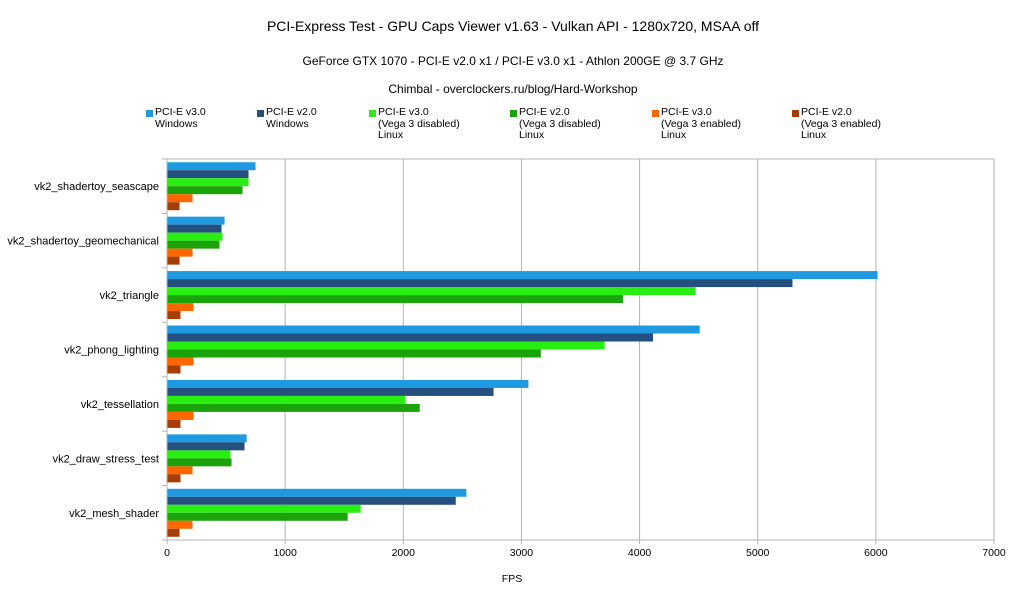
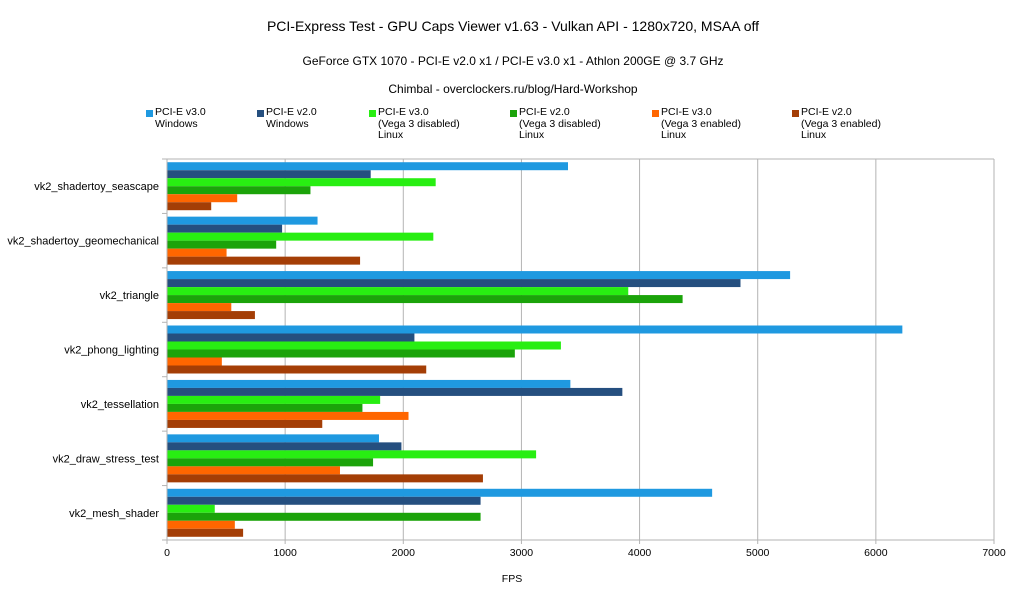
PCI-E v3.0 Windows/vk2_shadertoy_seascape: 740 -> 3390
PCI-E v2.0 Windows/vk2_shadertoy_seascape: 690 -> 1720
PCI-E v3.0 (Vega 3 disabled) Linux/vk2_shadertoy_seascape: 690 -> 2270
PCI-E v2.0 (Vega 3 disabled) Linux/vk2_shadertoy_seascape: 640 -> 1210
PCI-E v3.0 (Vega 3 enabled) Linux/vk2_shadertoy_seascape: 210 -> 590
PCI-E v2.0 (Vega 3 enabled) Linux/vk2_shadertoy_seascape: 100 -> 370
PCI-E v3.0 Windows/vk2_shadertoy_geomechanical: 480 -> 1270
PCI-E v2.0 Windows/vk2_shadertoy_geomechanical: 460 -> 970
PCI-E v3.0 (Vega 3 disabled) Linux/vk2_shadertoy_geomechanical: 470 -> 2250
PCI-E v2.0 (Vega 3 disabled) Linux/vk2_shadertoy_geomechanical: 440 -> 920
PCI-E v3.0 (Vega 3 enabled) Linux/vk2_shadertoy_geomechanical: 210 -> 500
PCI-E v2.0 (Vega 3 enabled) Linux/vk2_shadertoy_geomechanical: 100 -> 1630
PCI-E v3.0 Windows/vk2_triangle: 6010 -> 5270
PCI-E v2.0 Windows/vk2_triangle: 5290 -> 4850
PCI-E v3.0 (Vega 3 disabled) Linux/vk2_triangle: 4470 -> 3900
PCI-E v2.0 (Vega 3 disabled) Linux/vk2_triangle: 3860 -> 4360
PCI-E v3.0 (Vega 3 enabled) Linux/vk2_triangle: 220 -> 540
PCI-E v2.0 (Vega 3 enabled) Linux/vk2_triangle: 110 -> 740
PCI-E v3.0 Windows/vk2_phong_lighting: 4500 -> 6220
PCI-E v2.0 Windows/vk2_phong_lighting: 4110 -> 2090
PCI-E v3.0 (Vega 3 disabled) Linux/vk2_phong_lighting: 3700 -> 3330
PCI-E v2.0 (Vega 3 disabled) Linux/vk2_phong_lighting: 3160 -> 2940
PCI-E v3.0 (Vega 3 enabled) Linux/vk2_phong_lighting: 220 -> 460
PCI-E v2.0 (Vega 3 enabled) Linux/vk2_phong_lighting: 110 -> 2190
PCI-E v3.0 Windows/vk2_tessellation: 3060 -> 3410
PCI-E v2.0 Windows/vk2_tessellation: 2760 -> 3850
PCI-E v3.0 (Vega 3 disabled) Linux/vk2_tessellation: 2020 -> 1800
PCI-E v2.0 (Vega 3 disabled) Linux/vk2_tessellation: 2140 -> 1650
PCI-E v3.0 (Vega 3 enabled) Linux/vk2_tessellation: 220 -> 2040
PCI-E v2.0 (Vega 3 enabled) Linux/vk2_tessellation: 110 -> 1310
PCI-E v3.0 Windows/vk2_draw_stress_test: 670 -> 1790
PCI-E v2.0 Windows/vk2_draw_stress_test: 650 -> 1980
PCI-E v3.0 (Vega 3 disabled) Linux/vk2_draw_stress_test: 530 -> 3120
PCI-E v2.0 (Vega 3 disabled) Linux/vk2_draw_stress_test: 540 -> 1740
PCI-E v3.0 (Vega 3 enabled) Linux/vk2_draw_stress_test: 210 -> 1460
PCI-E v2.0 (Vega 3 enabled) Linux/vk2_draw_stress_test: 110 -> 2670
PCI-E v3.0 Windows/vk2_mesh_shader: 2530 -> 4610
PCI-E v2.0 Windows/vk2_mesh_shader: 2440 -> 2650
PCI-E v3.0 (Vega 3 disabled) Linux/vk2_mesh_shader: 1640 -> 400
PCI-E v2.0 (Vega 3 disabled) Linux/vk2_mesh_shader: 1520 -> 2650
PCI-E v3.0 (Vega 3 enabled) Linux/vk2_mesh_shader: 210 -> 570
PCI-E v2.0 (Vega 3 enabled) Linux/vk2_mesh_shader: 100 -> 640
